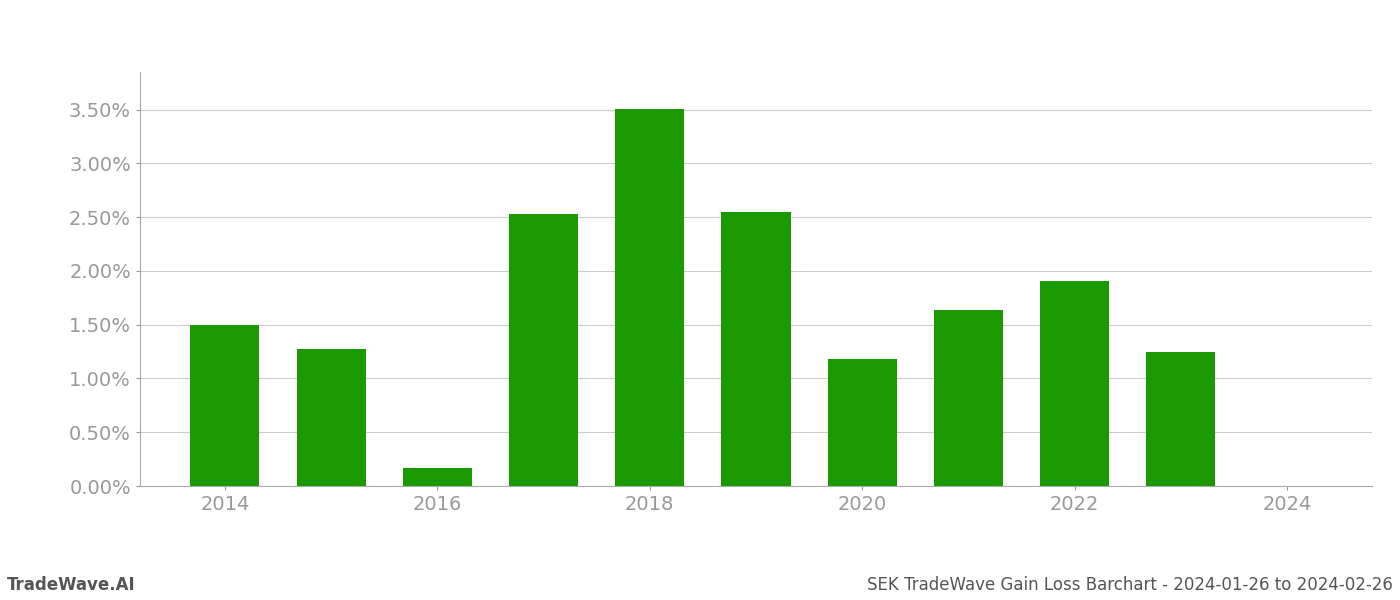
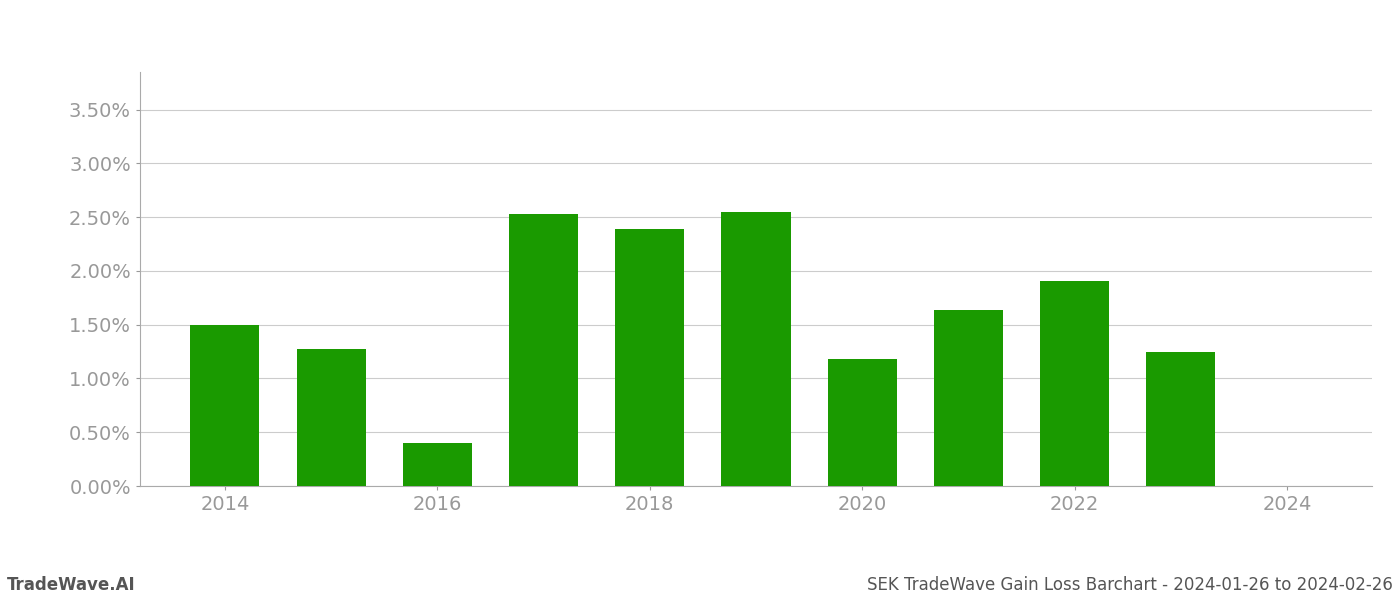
2016: 0.17% -> 0.40%
2018: 3.51% -> 2.39%
